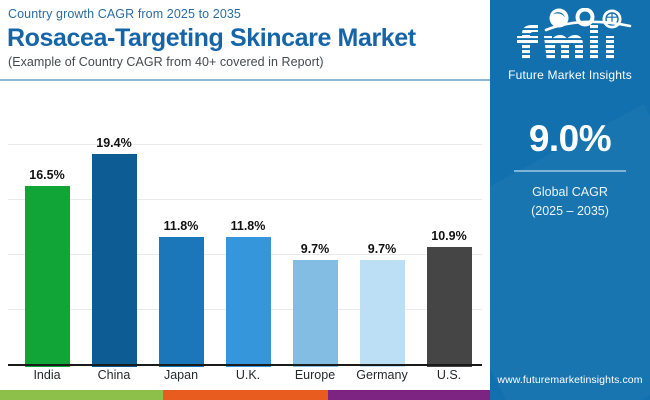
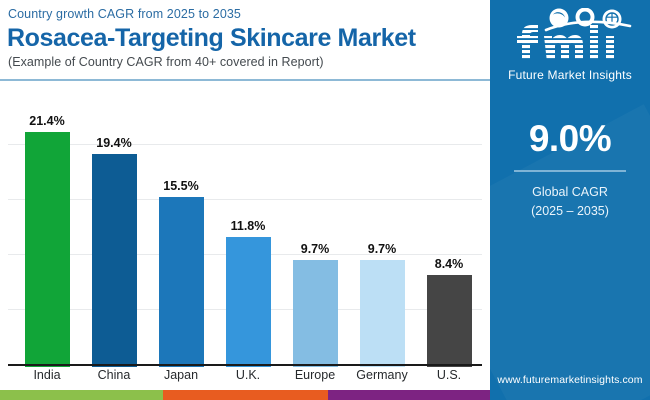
India: 16.5% -> 21.4%
Japan: 11.8% -> 15.5%
U.S.: 10.9% -> 8.4%
